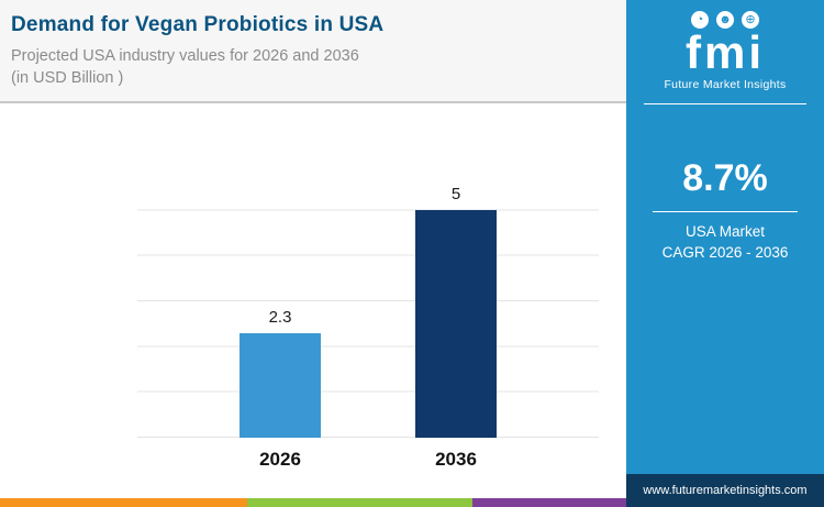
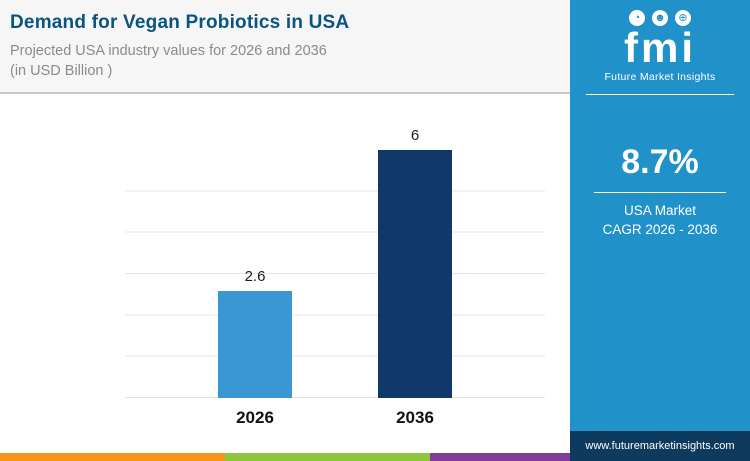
2026: 2.3 -> 2.6
2036: 5 -> 6
